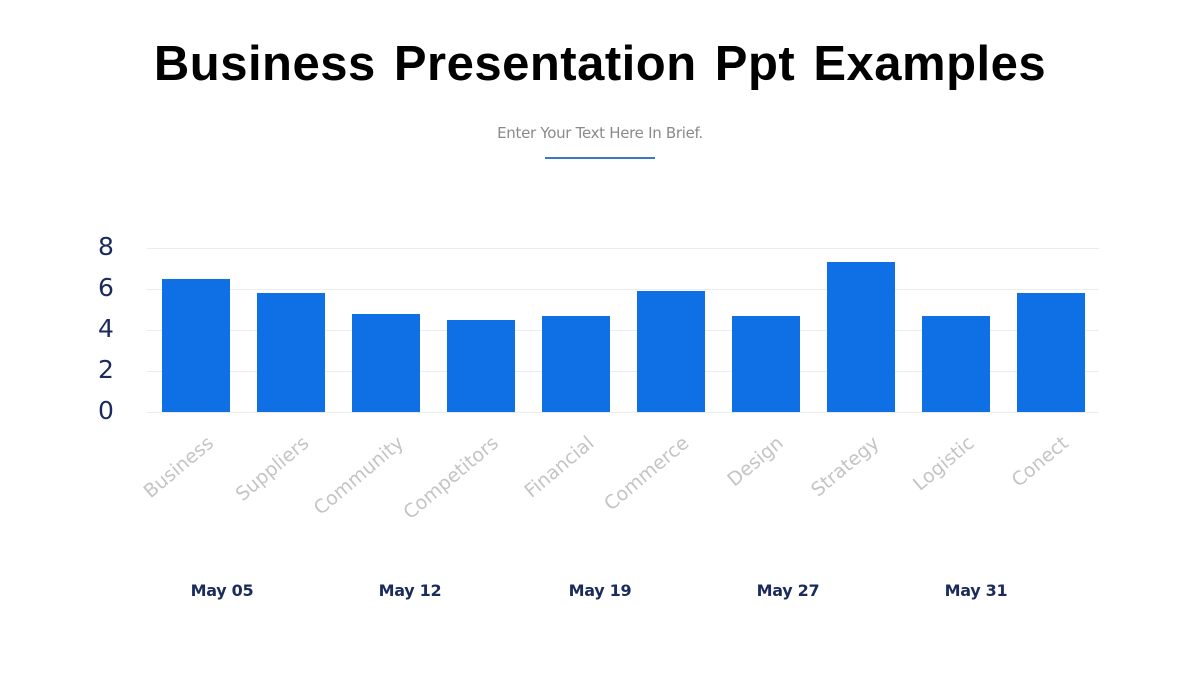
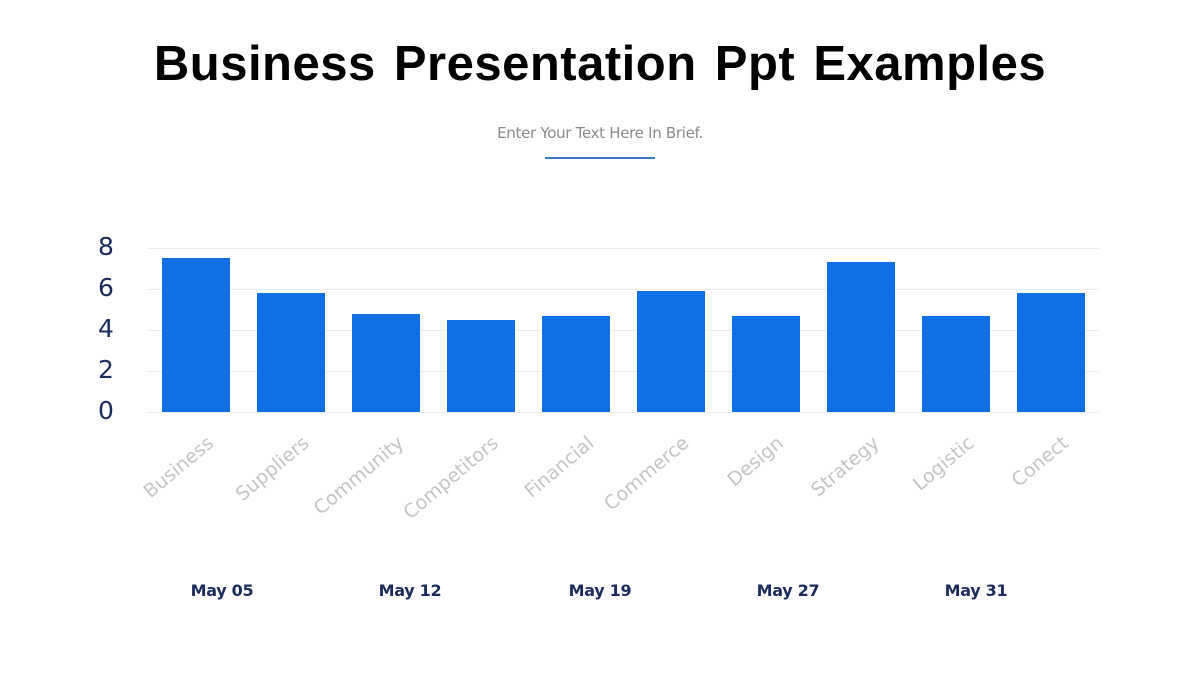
Business: 6.5 -> 7.5
